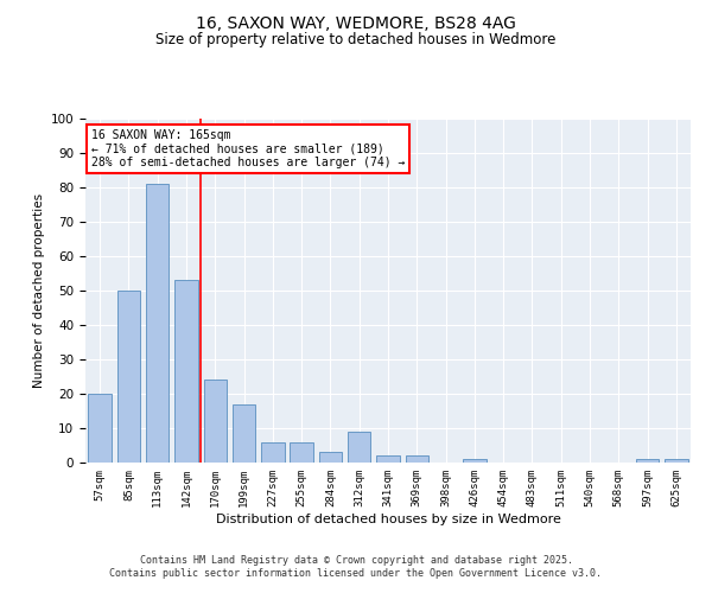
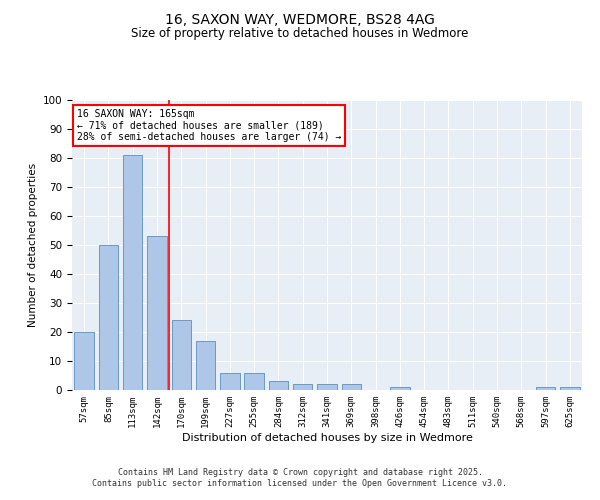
312sqm: 9 -> 2
